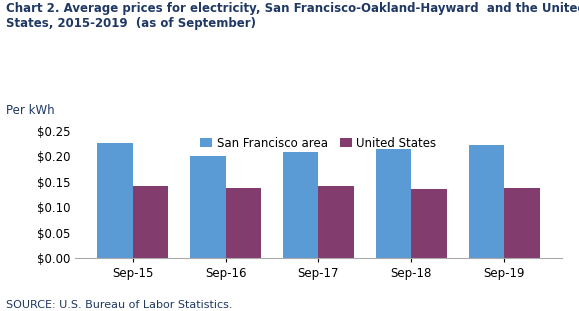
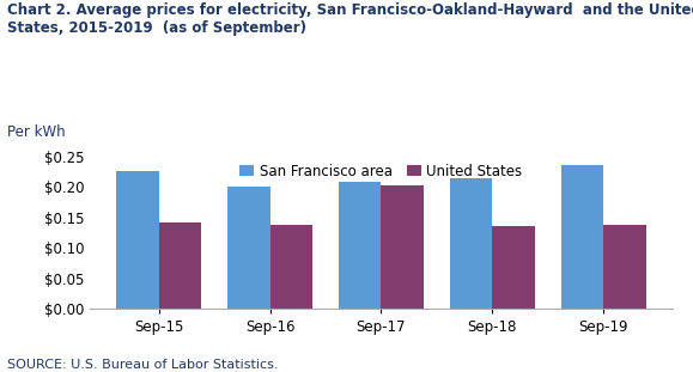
United States/Sep-17: $0.142 -> $0.202
San Francisco area/Sep-19: $0.222 -> $0.236
